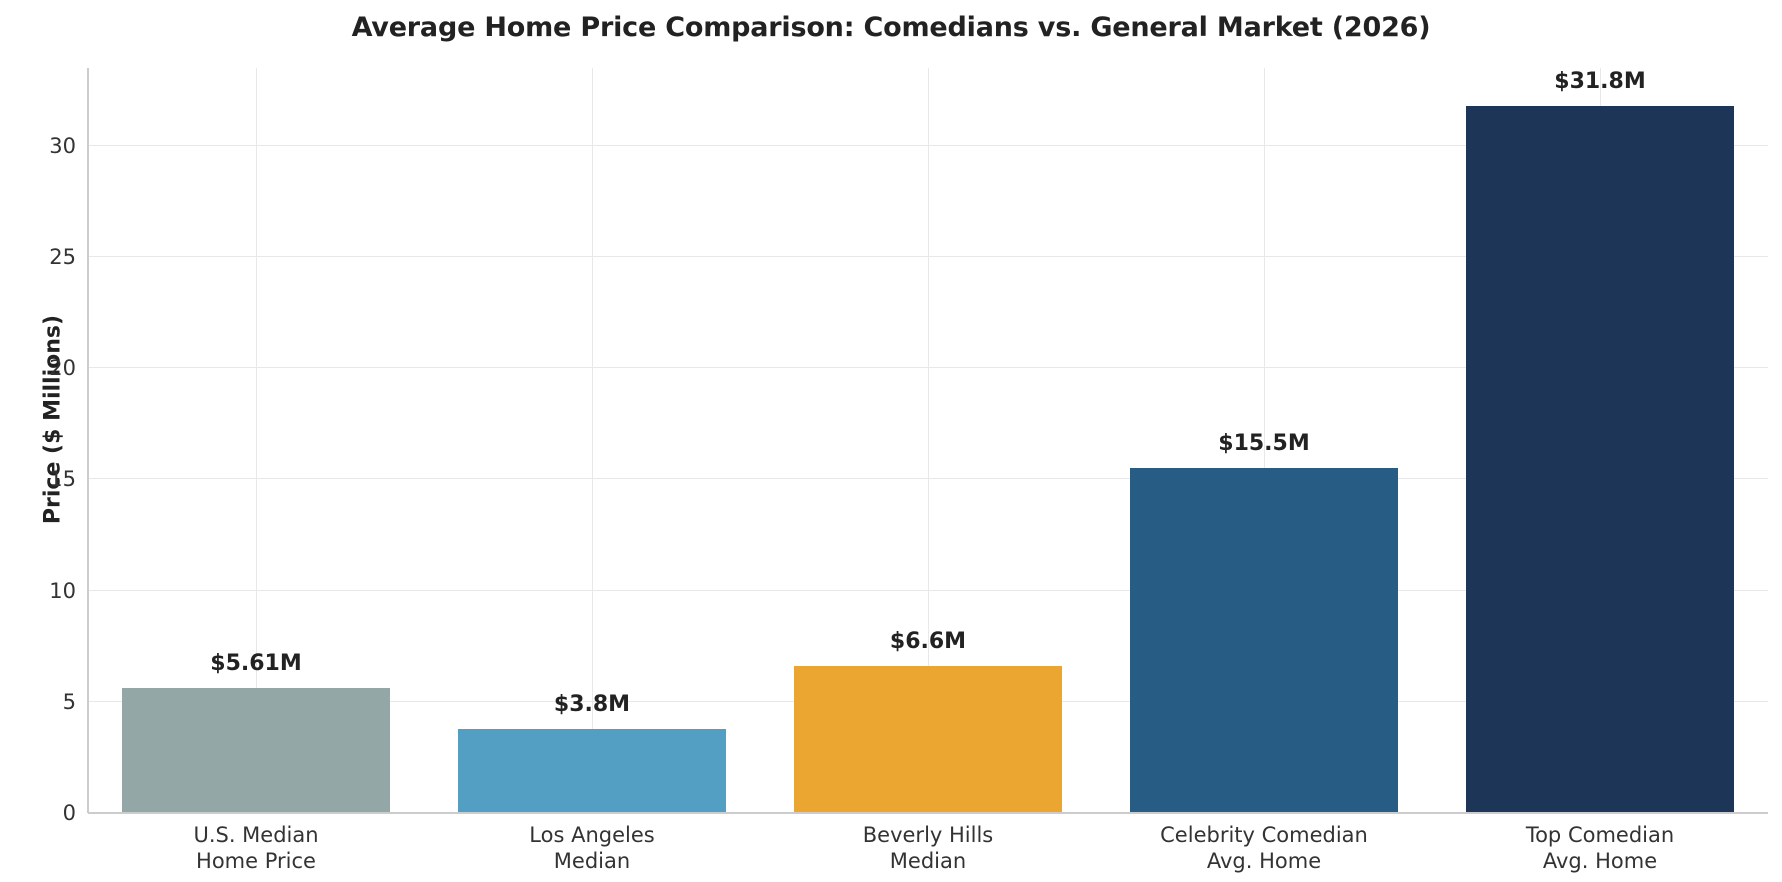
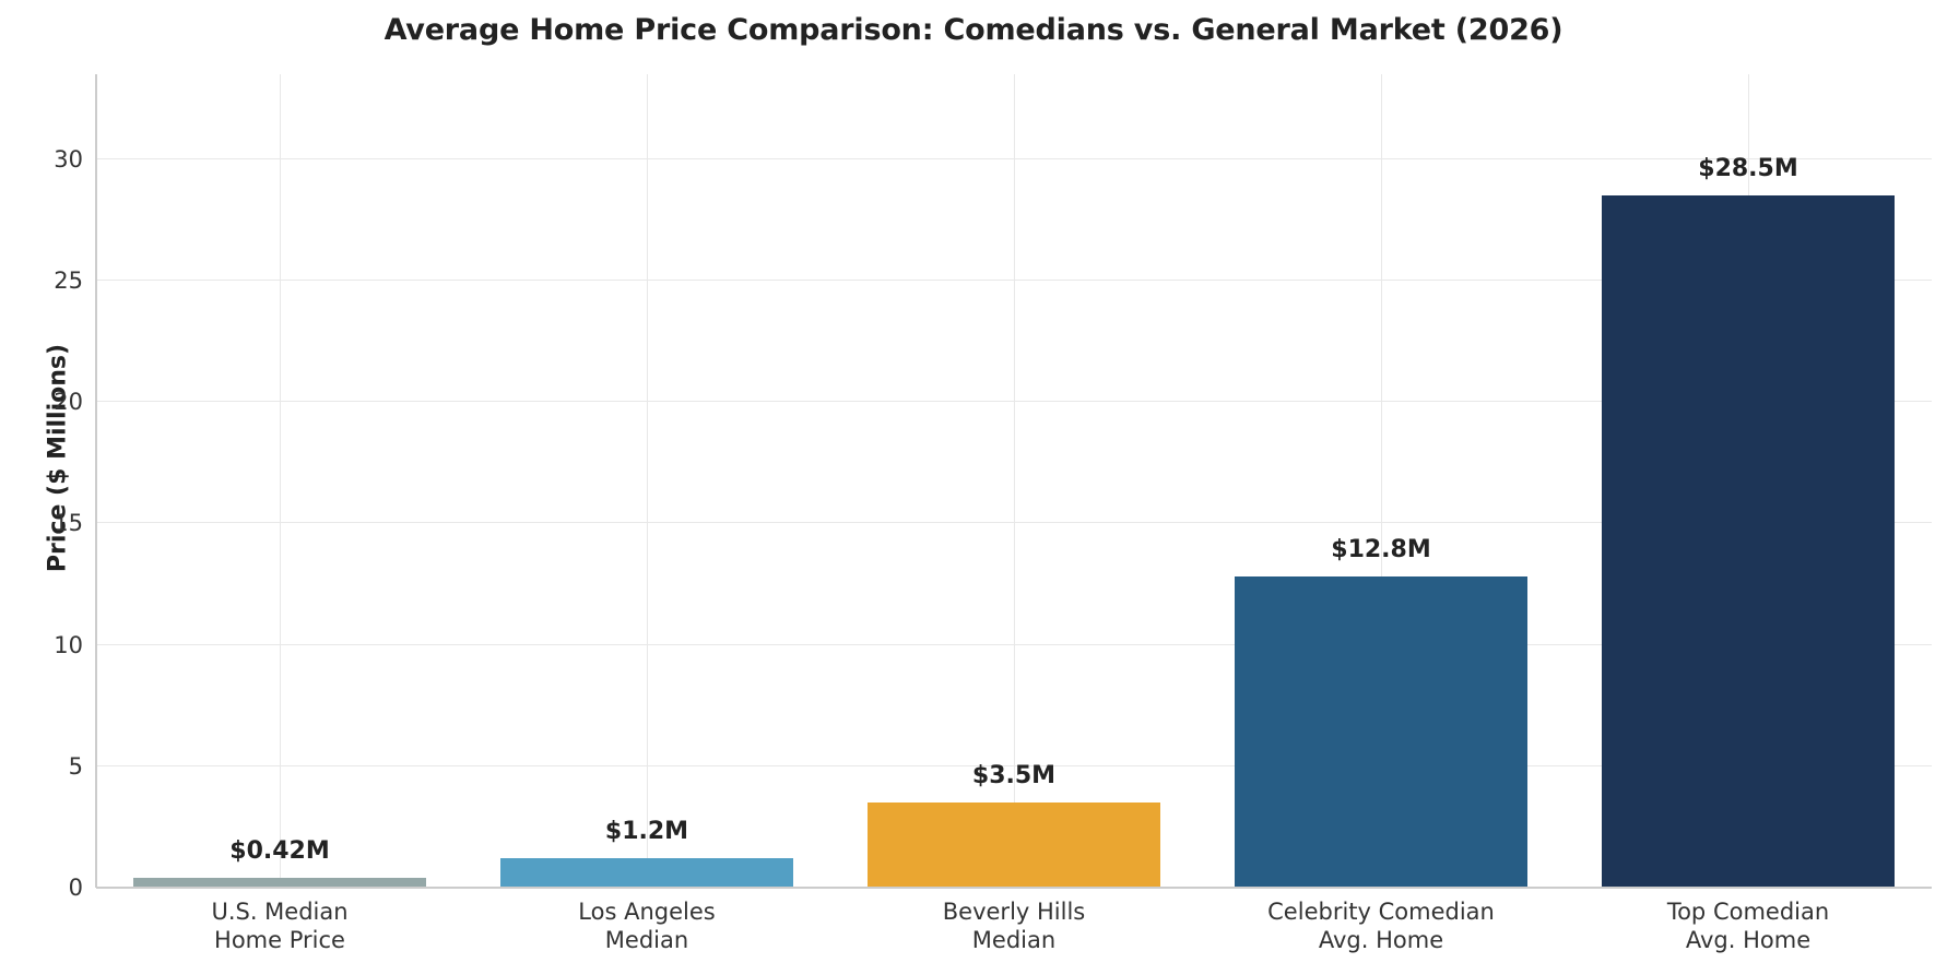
U.S. Median Home Price: $5.61M -> $0.42M
Los Angeles Median: $3.8M -> $1.2M
Beverly Hills Median: $6.6M -> $3.5M
Celebrity Comedian Avg. Home: $15.5M -> $12.8M
Top Comedian Avg. Home: $31.8M -> $28.5M
